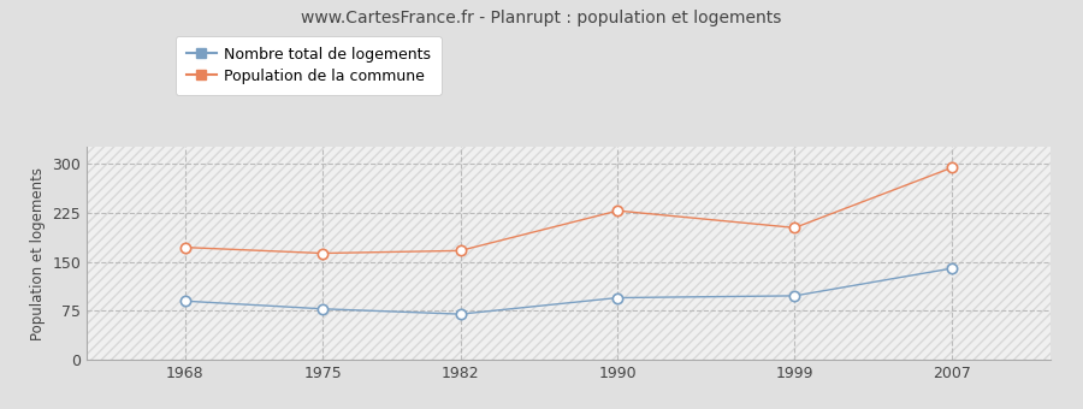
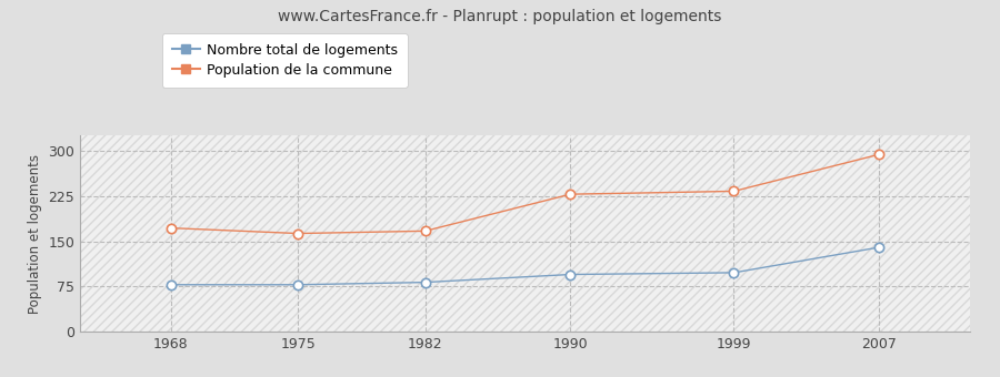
Nombre total de logements/1968: 90 -> 78
Nombre total de logements/1982: 70 -> 82
Population de la commune/1999: 202 -> 233
